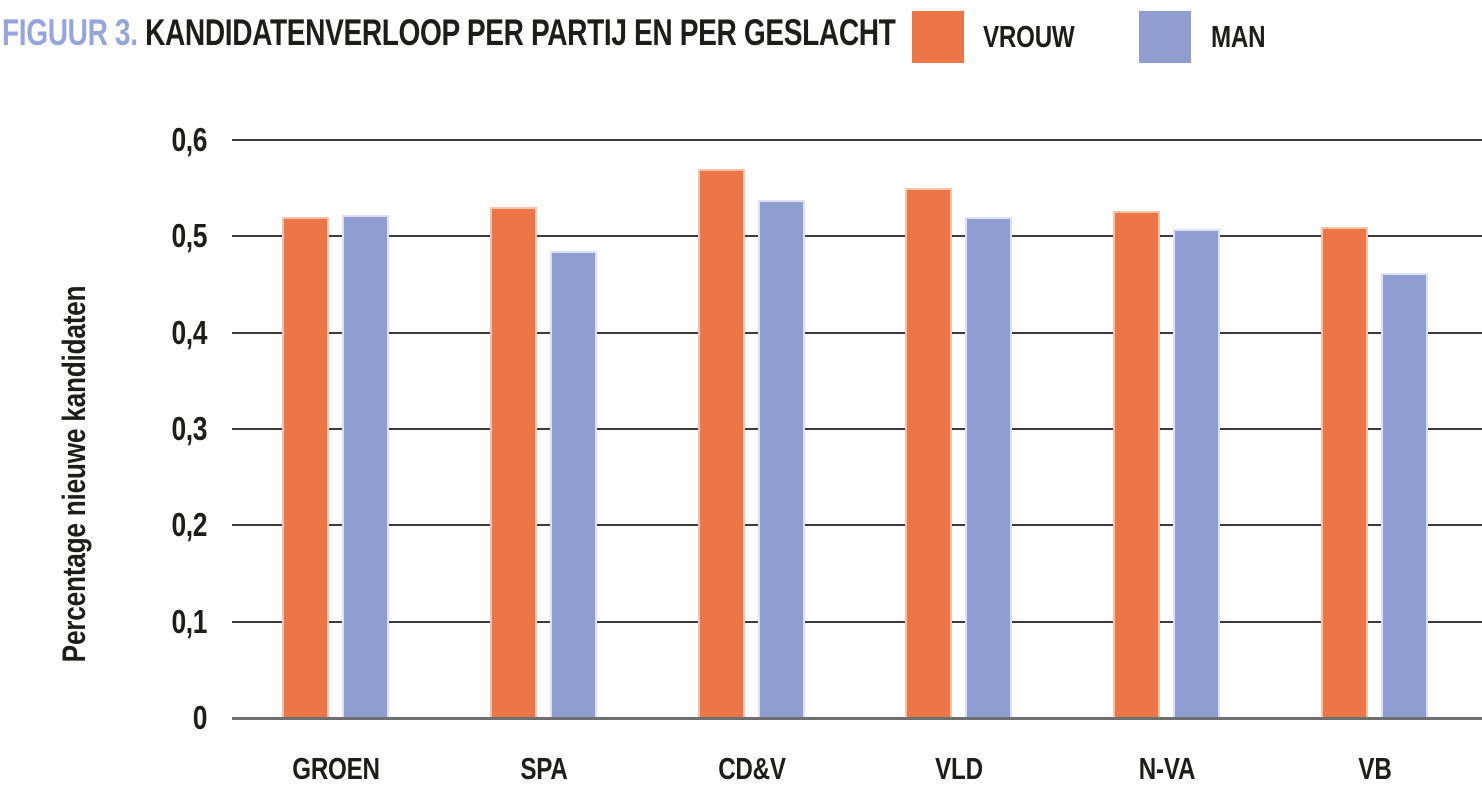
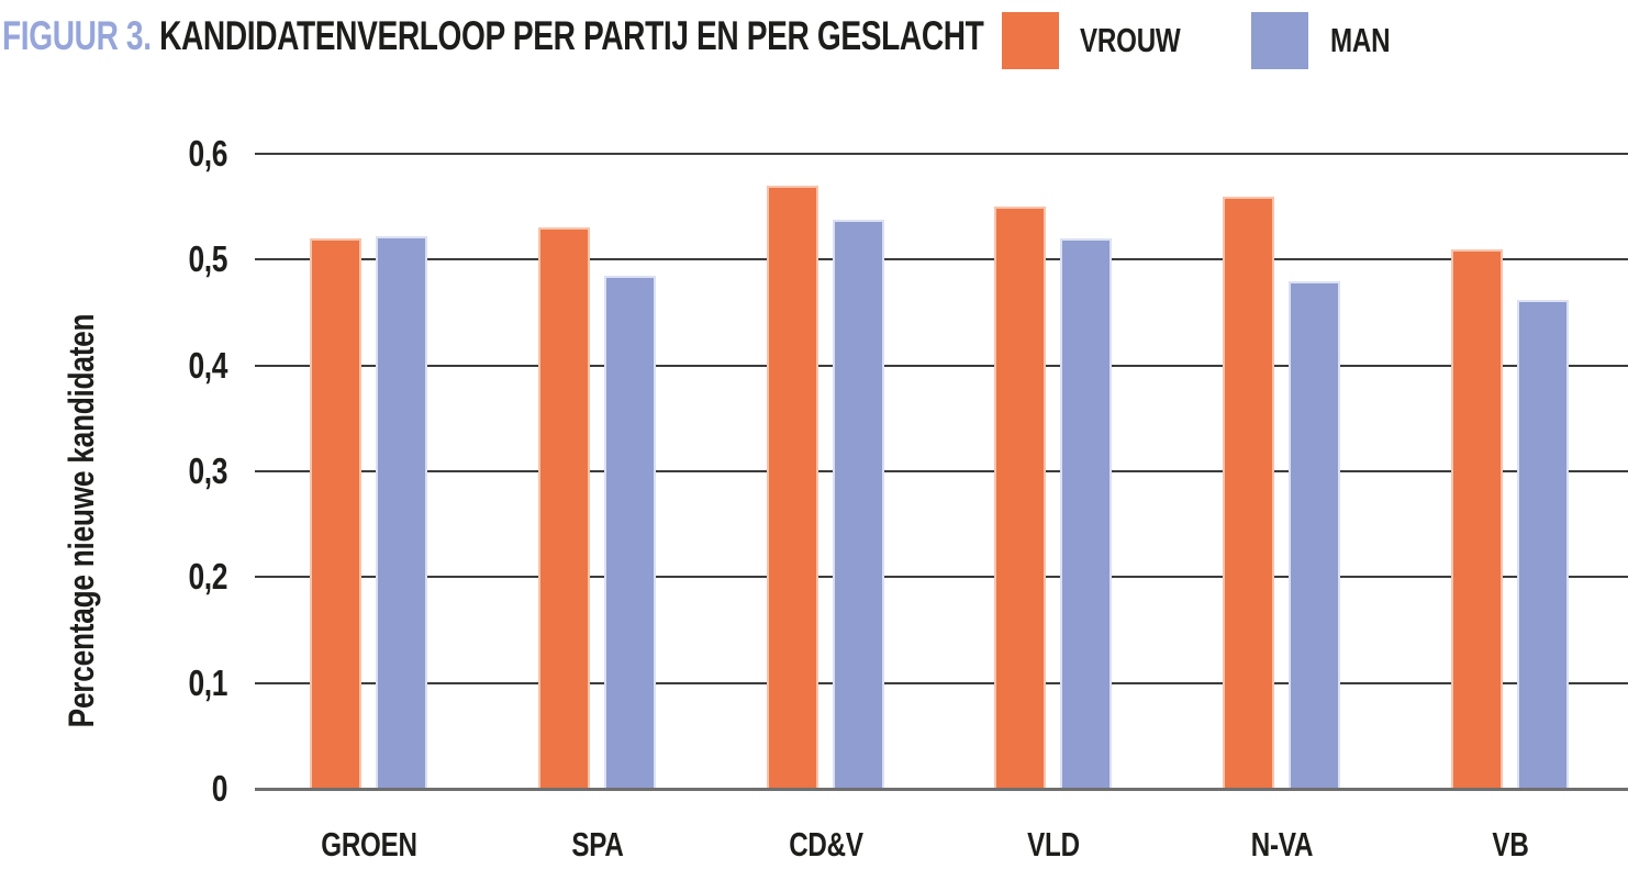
VROUW/N-VA: 0,53 -> 0,56
MAN/N-VA: 0,51 -> 0,48
